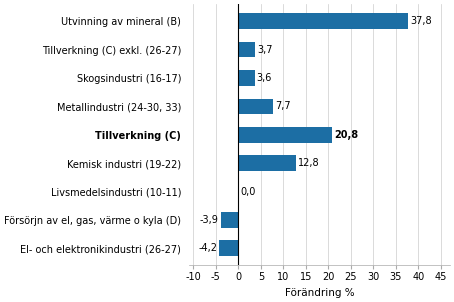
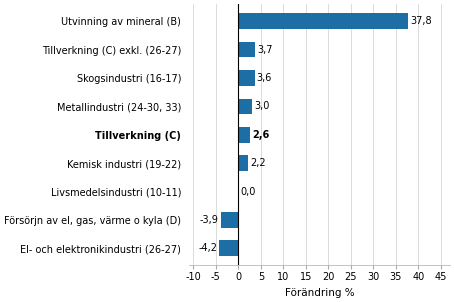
Metallindustri (24-30, 33): 7,7 -> 3,0
Tillverkning (C): 20,8 -> 2,6
Kemisk industri (19-22): 12,8 -> 2,2
